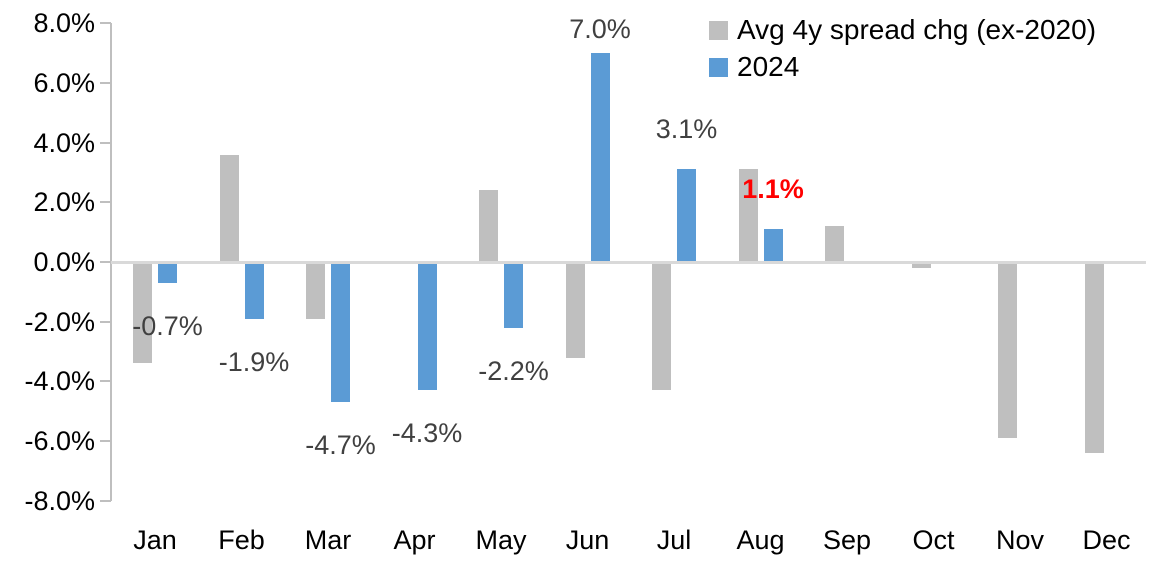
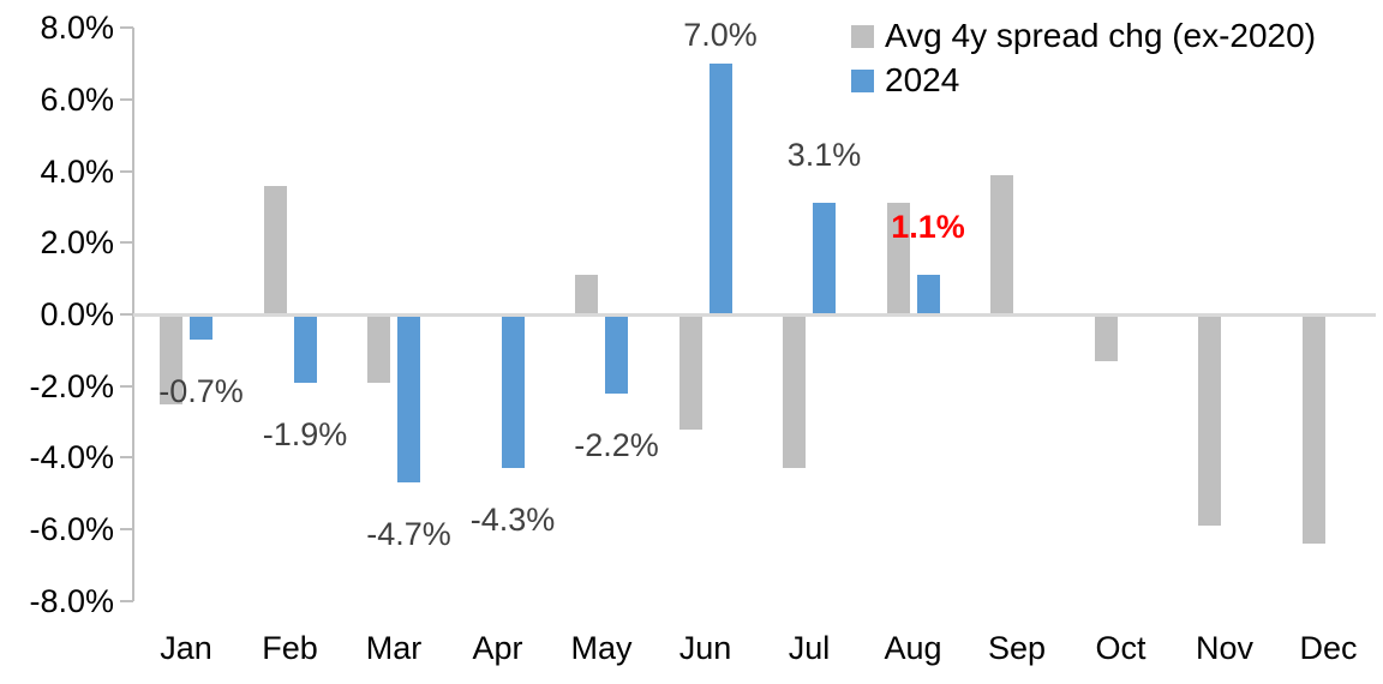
Avg 4y spread chg (ex-2020)/Jan: -3.4% -> -2.5%
Avg 4y spread chg (ex-2020)/May: 2.4% -> 1.1%
Avg 4y spread chg (ex-2020)/Sep: 1.2% -> 3.9%
Avg 4y spread chg (ex-2020)/Oct: -0.2% -> -1.3%
